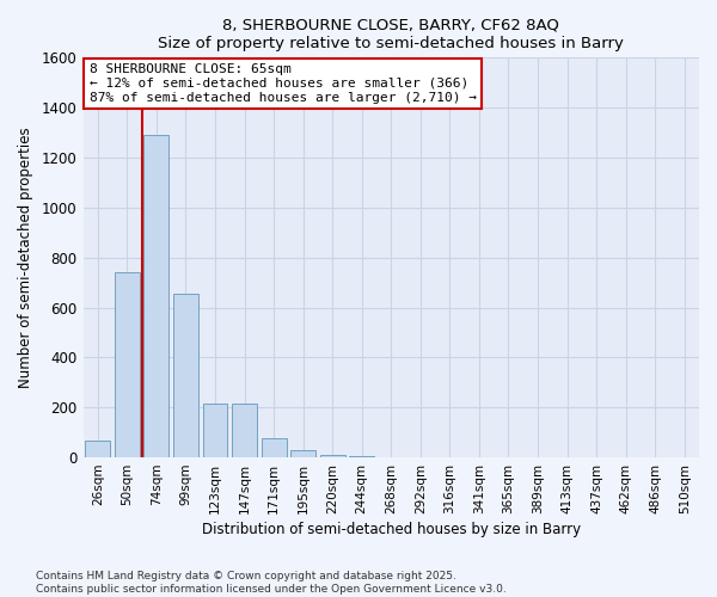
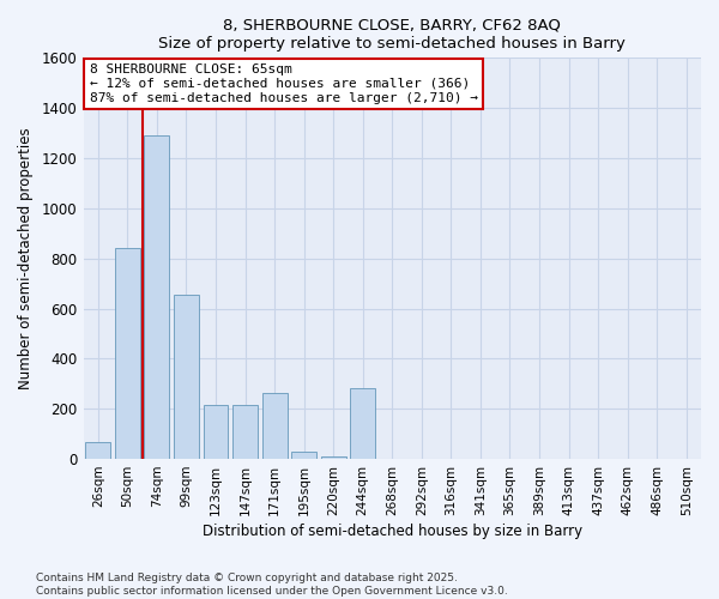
50sqm: 740 -> 840
171sqm: 75 -> 265
244sqm: 3 -> 280
